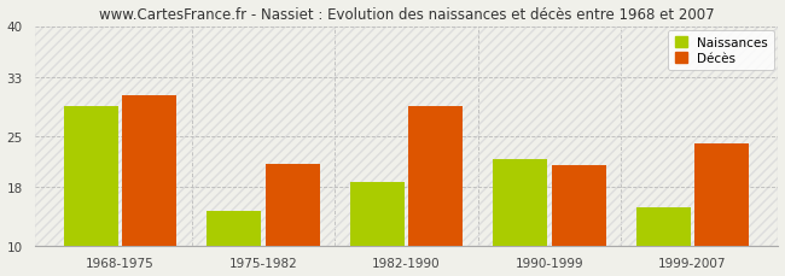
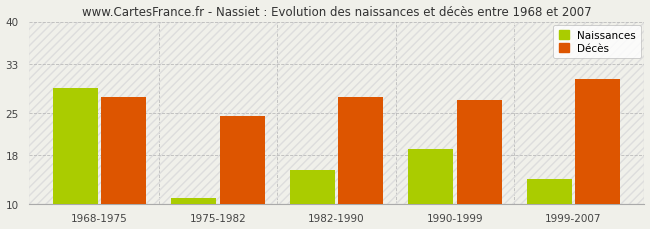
Décès/1968-1975: 30.6 -> 27.5
Naissances/1975-1982: 14.8 -> 11.0
Décès/1975-1982: 21.2 -> 24.5
Naissances/1982-1990: 18.6 -> 15.5
Décès/1982-1990: 29.0 -> 27.5
Naissances/1990-1999: 21.8 -> 19.0
Décès/1990-1999: 21.0 -> 27.0
Naissances/1999-2007: 15.2 -> 14.0
Décès/1999-2007: 24.0 -> 30.5
